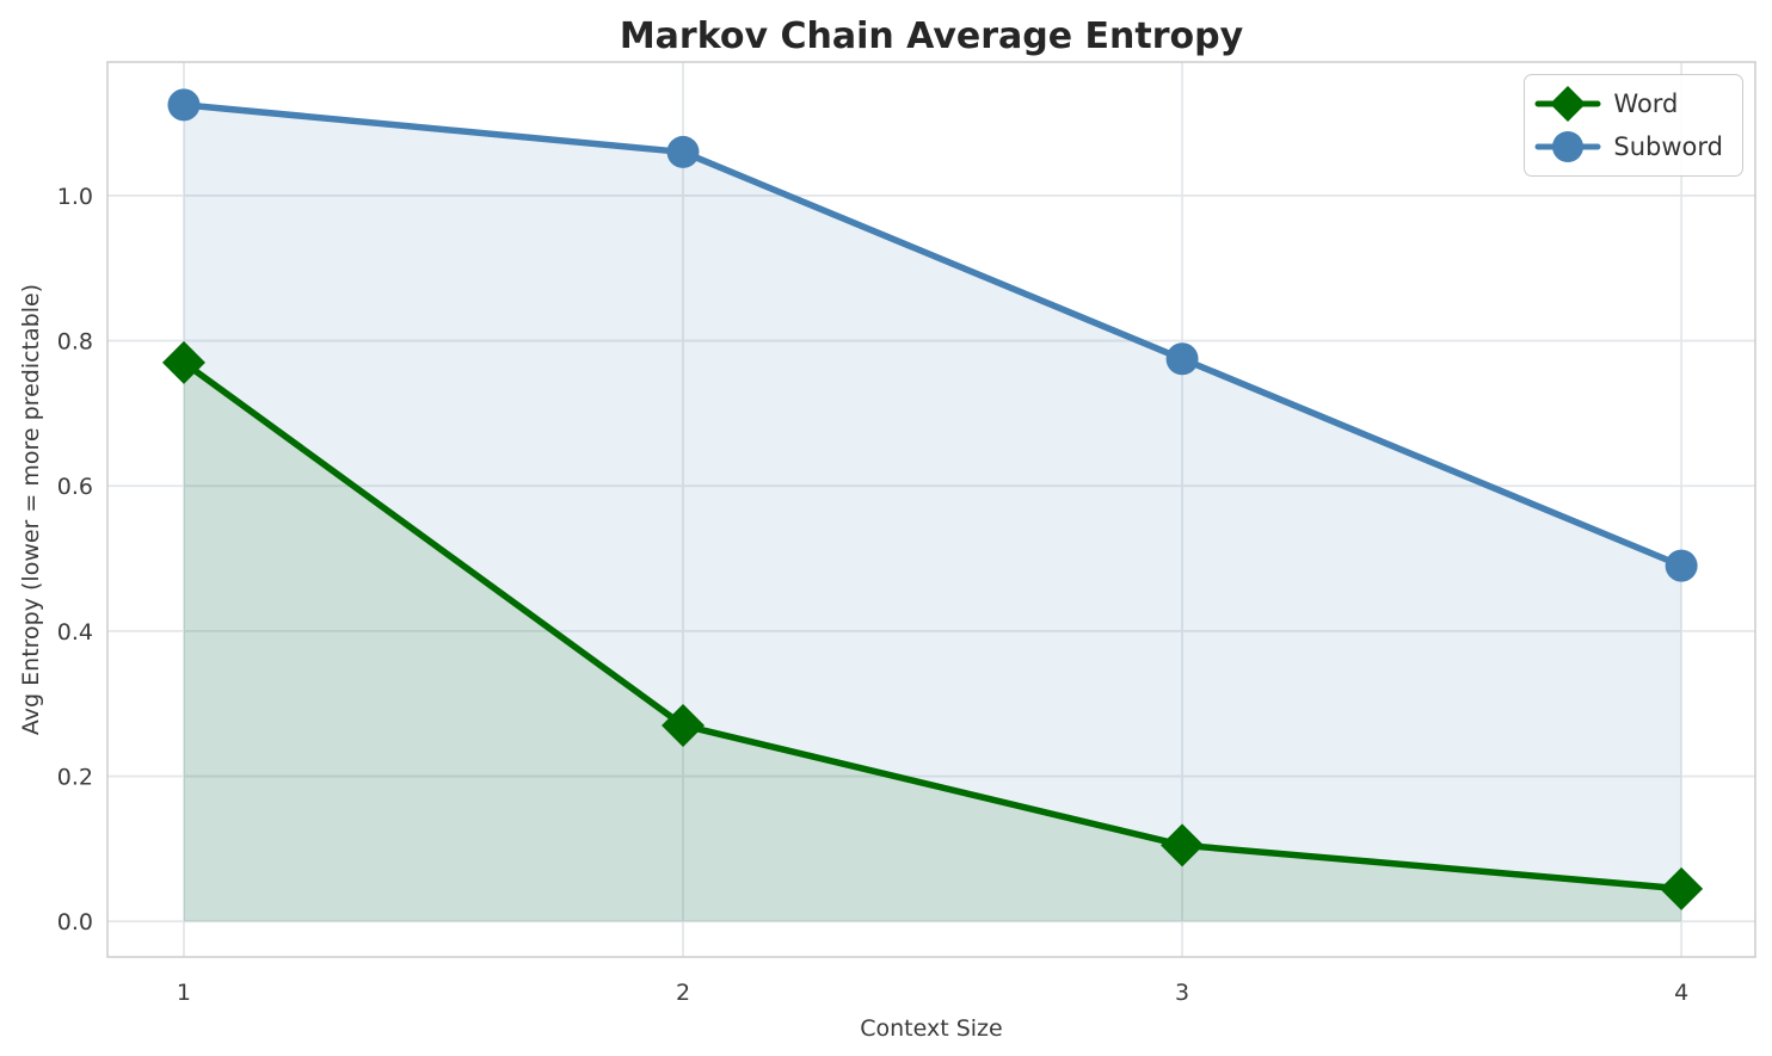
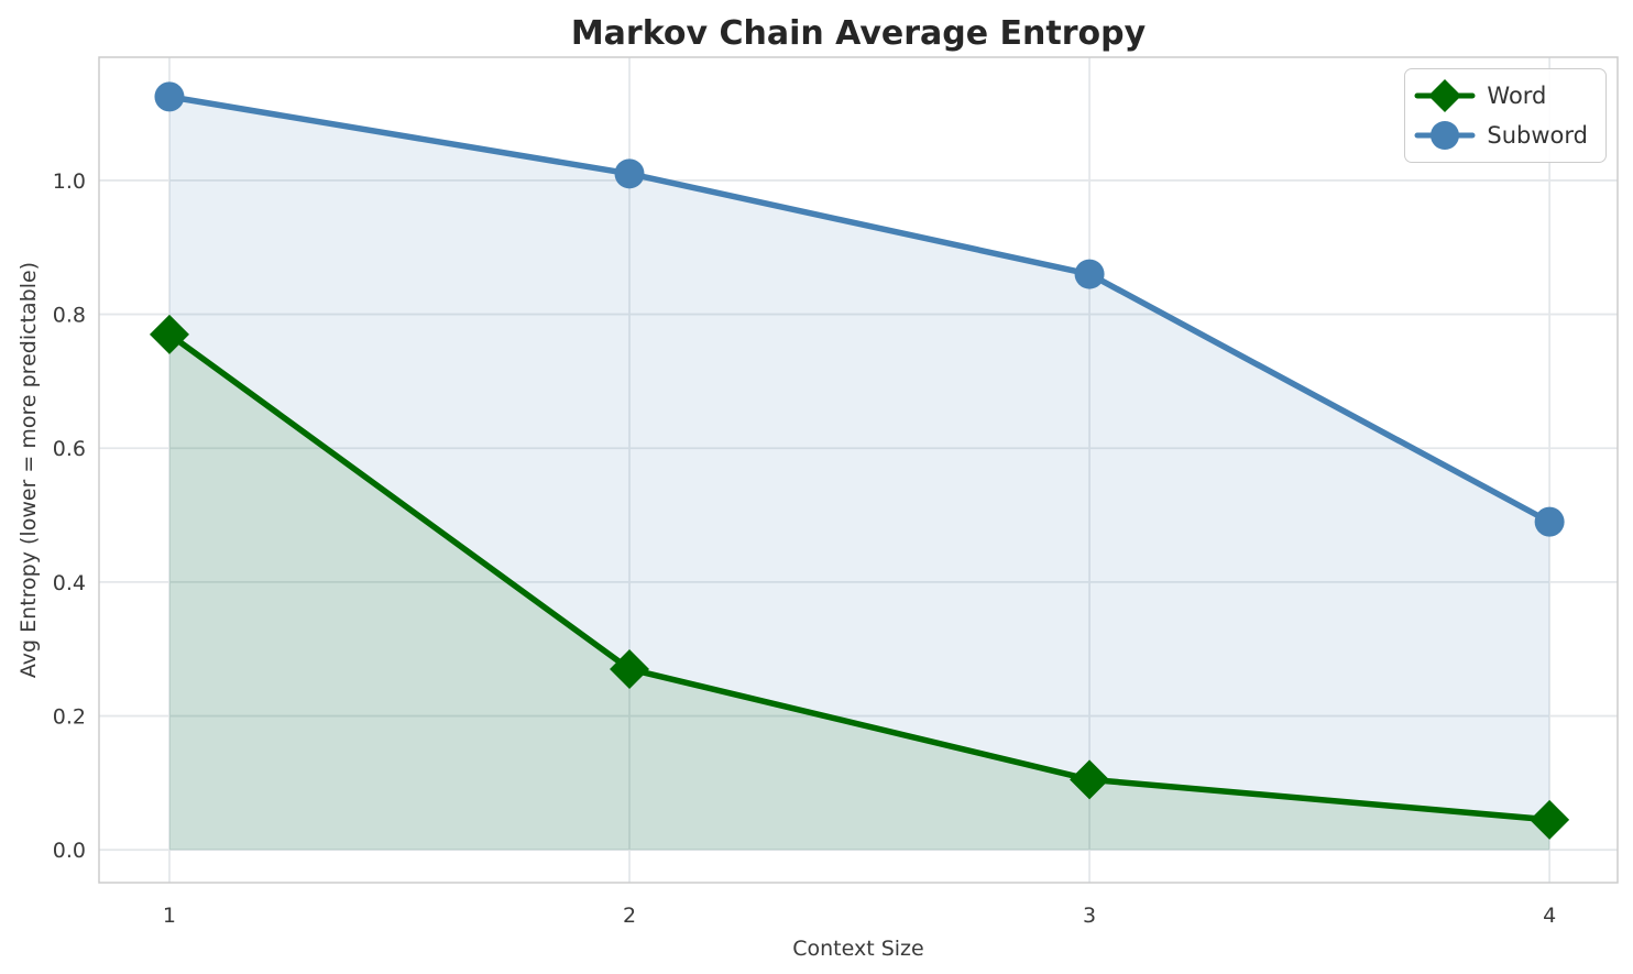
Subword/2: 1.06 -> 1.01
Subword/3: 0.78 -> 0.86
